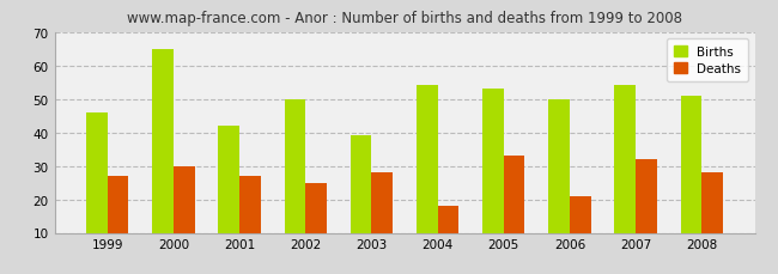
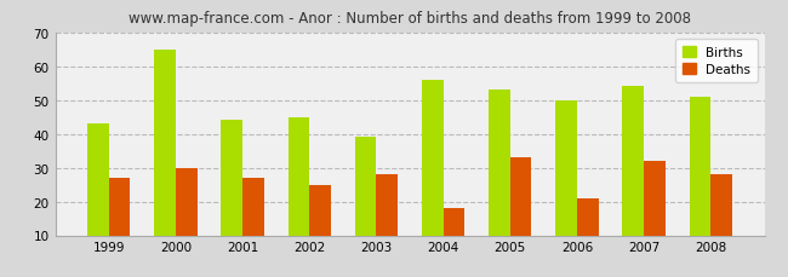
Births/1999: 46 -> 43
Births/2001: 42 -> 44
Births/2002: 50 -> 45
Births/2004: 54 -> 56
